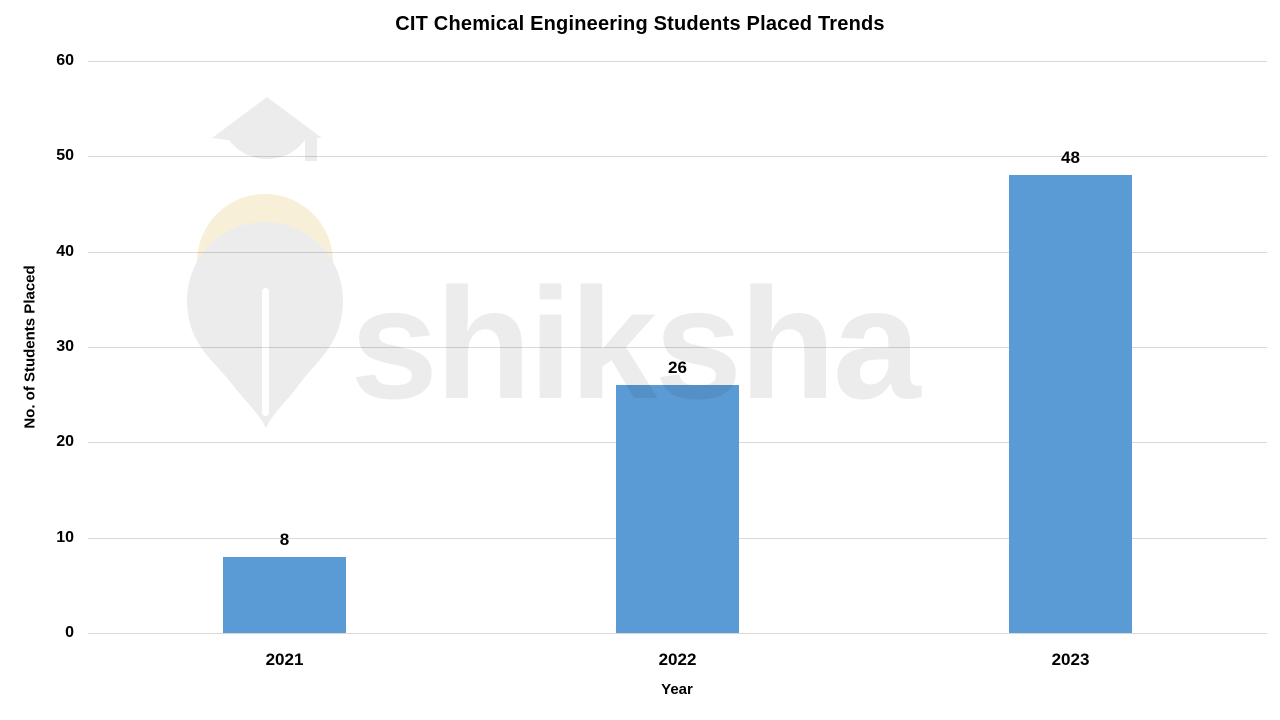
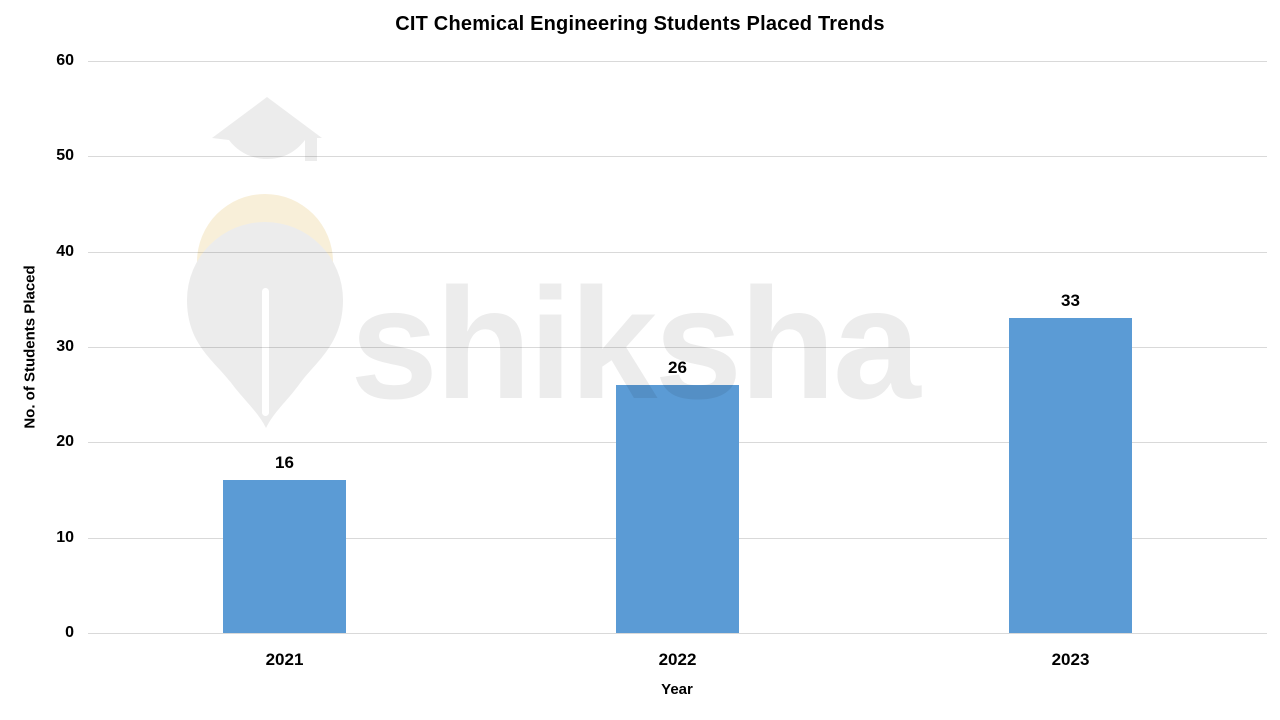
2021: 8 -> 16
2023: 48 -> 33
